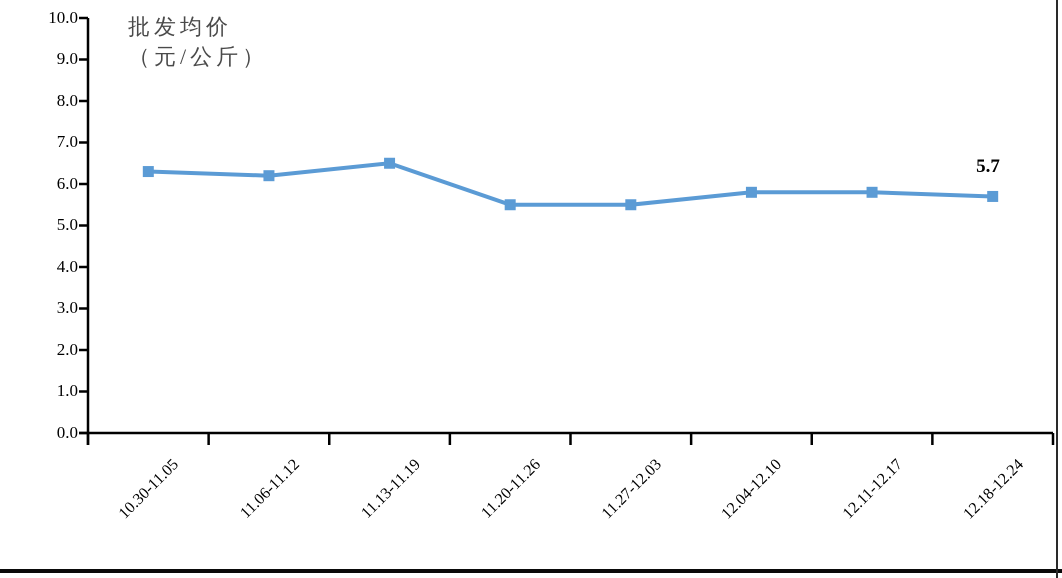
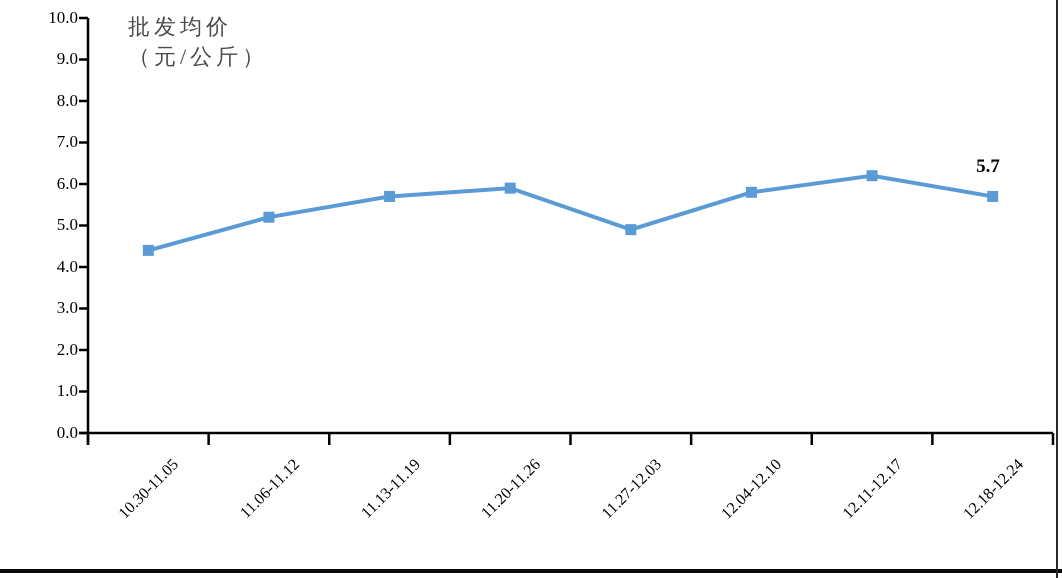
10.30-11.05: 6.3 -> 4.4
11.06-11.12: 6.2 -> 5.2
11.13-11.19: 6.5 -> 5.7
11.20-11.26: 5.5 -> 5.9
11.27-12.03: 5.5 -> 4.9
12.11-12.17: 5.8 -> 6.2
